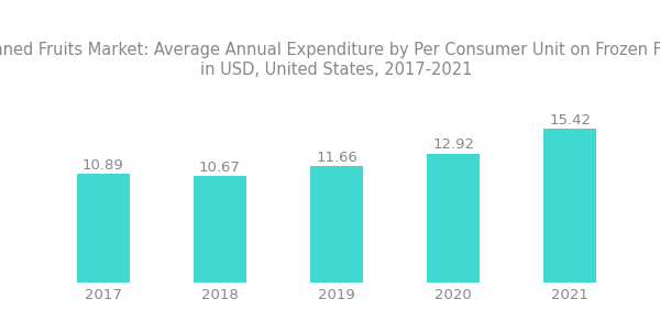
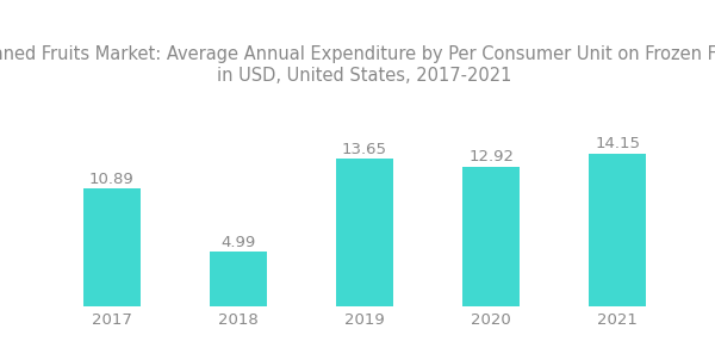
2018: 10.67 -> 4.99
2019: 11.66 -> 13.65
2021: 15.42 -> 14.15
